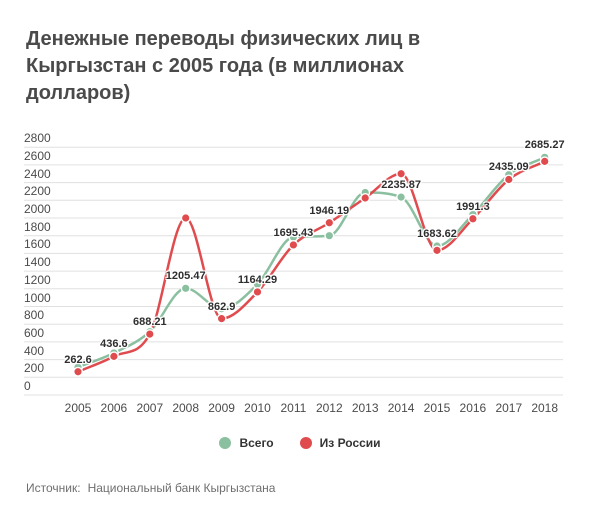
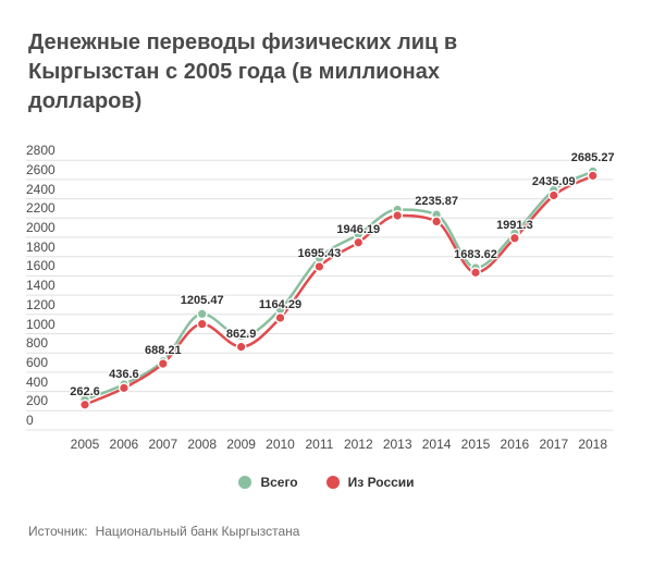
Из России/2008: 2000 -> 1100
Всего/2012: 1800 -> 2000
Из России/2014: 2500 -> 2200
